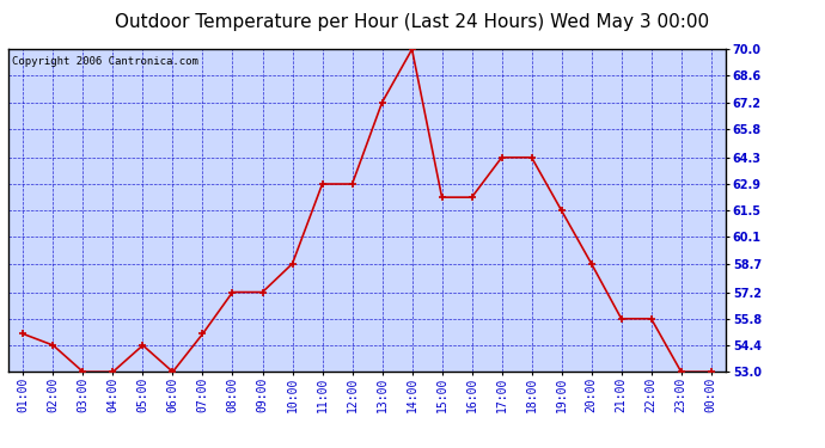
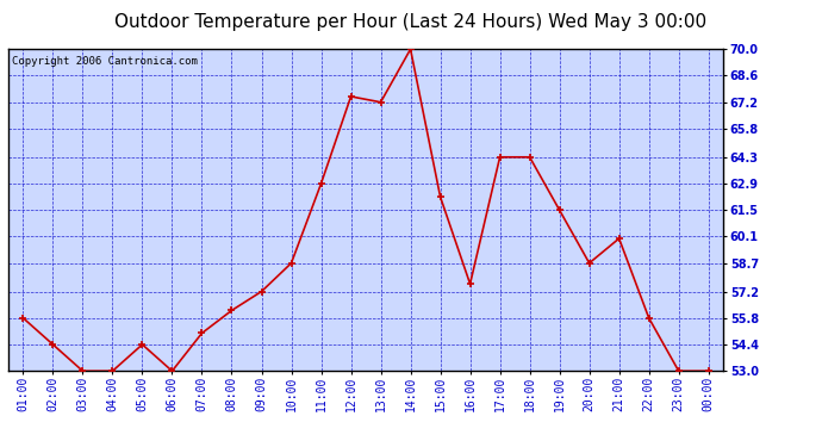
01:00: 55.0 -> 55.8
08:00: 57.2 -> 56.2
12:00: 62.9 -> 67.5
16:00: 62.2 -> 57.6
21:00: 55.8 -> 60.0
